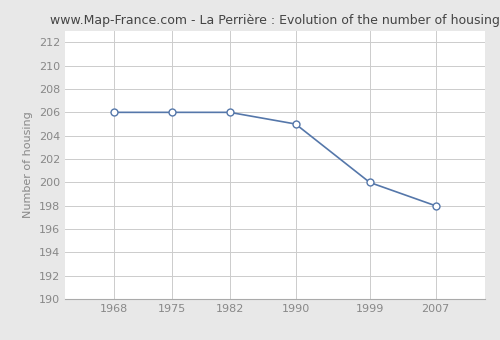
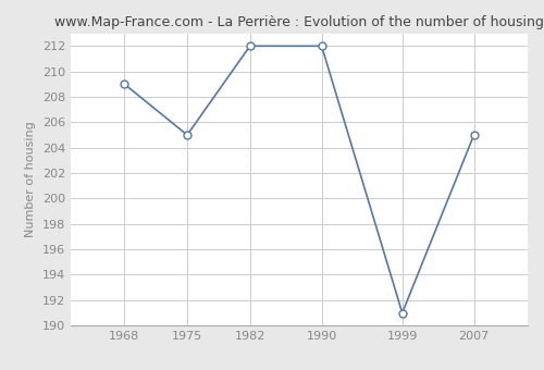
1968: 206 -> 209
1975: 206 -> 205
1982: 206 -> 212
1990: 205 -> 212
1999: 200 -> 191
2007: 198 -> 205
